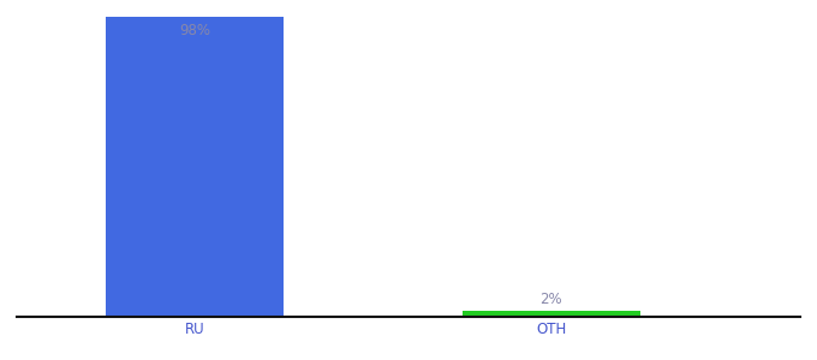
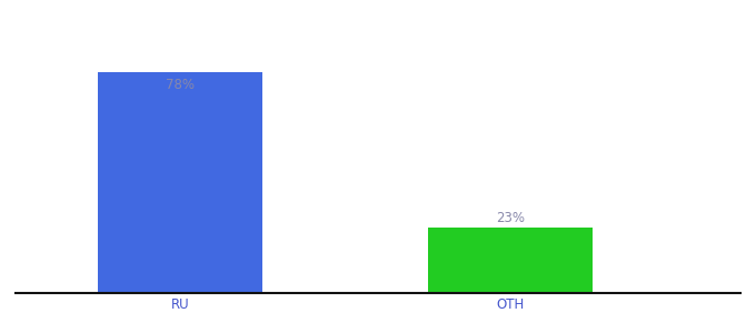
RU: 98% -> 78%
OTH: 2% -> 23%
